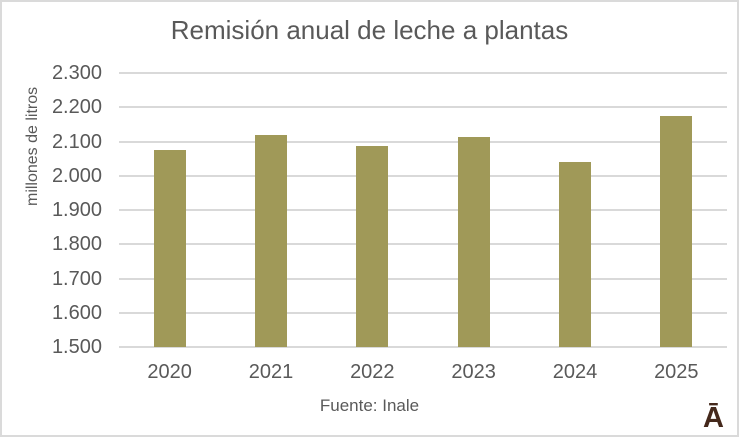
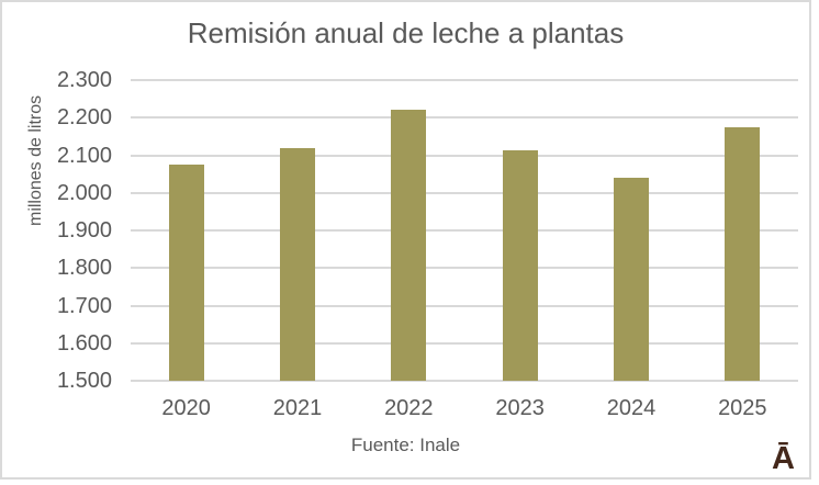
2022: 2090 -> 2220
